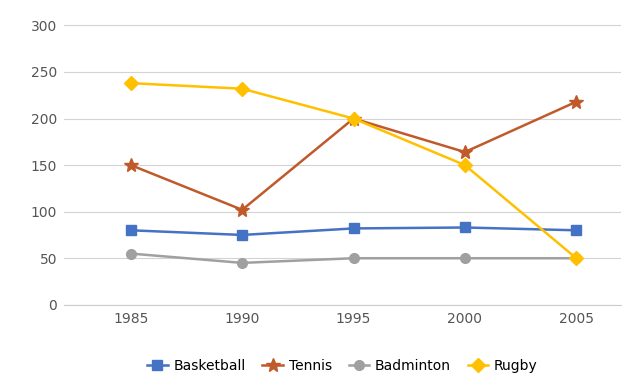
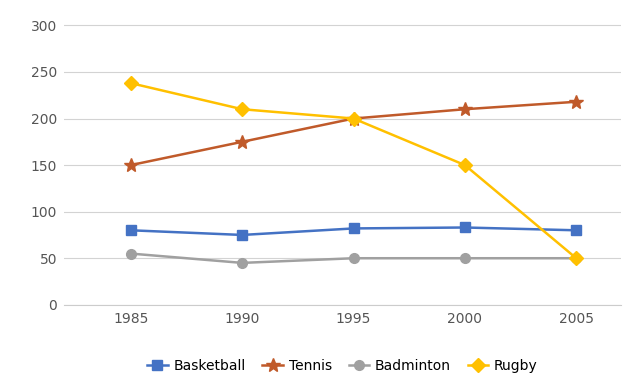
Tennis/1990: 102 -> 175
Rugby/1990: 232 -> 210
Tennis/2000: 164 -> 210
